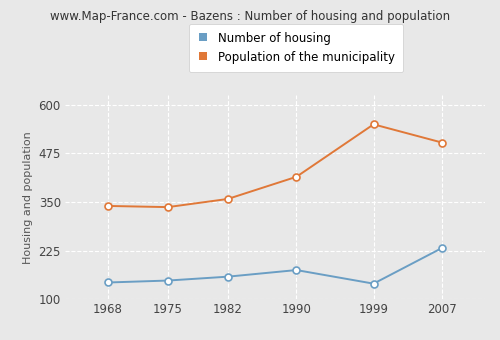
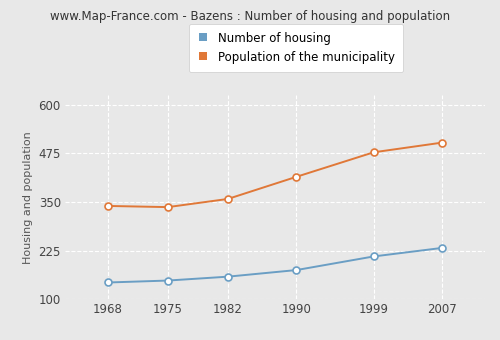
Number of housing/1999: 140 -> 210
Population of the municipality/1999: 550 -> 478
